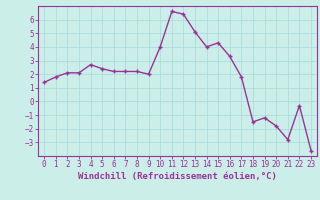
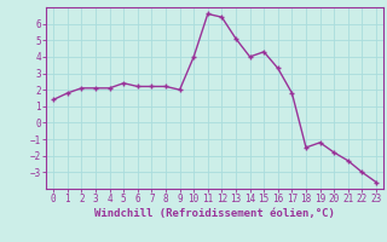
4: 2.7 -> 2.1
21: -2.8 -> -2.3
22: -0.3 -> -3.0
